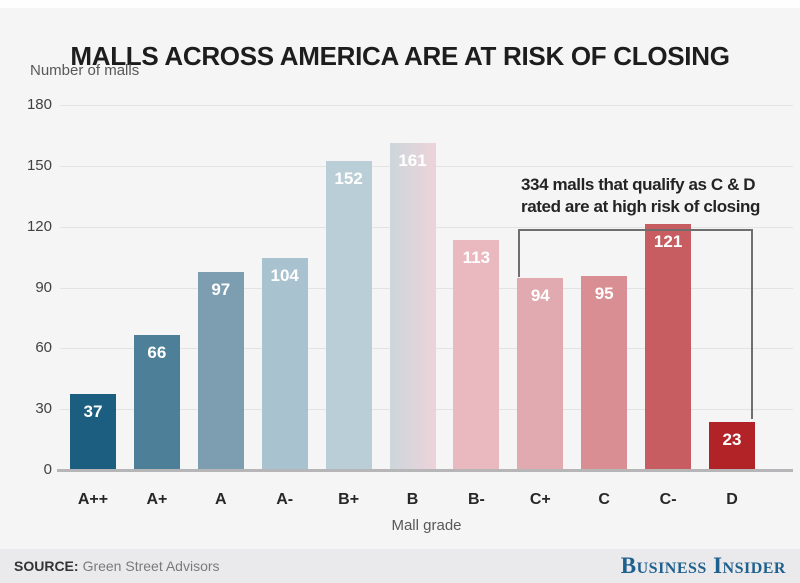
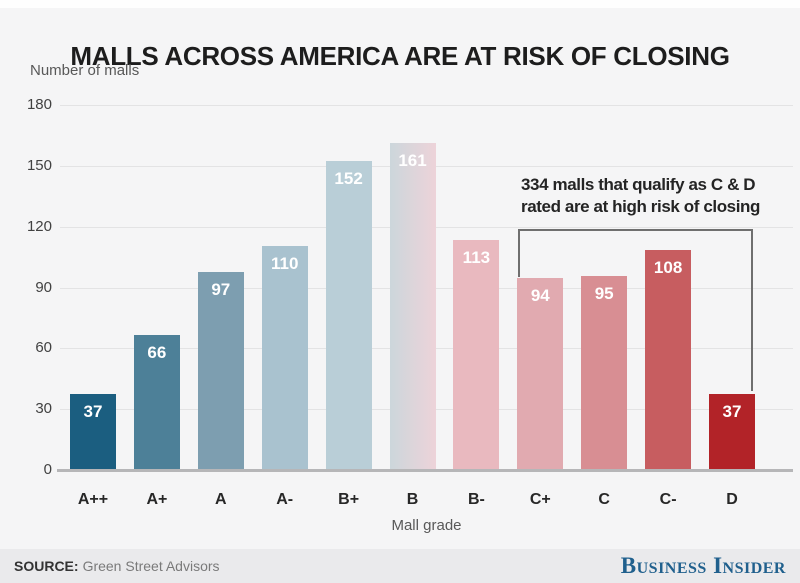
A-: 104 -> 110
C-: 121 -> 108
D: 23 -> 37
